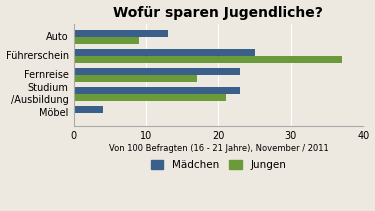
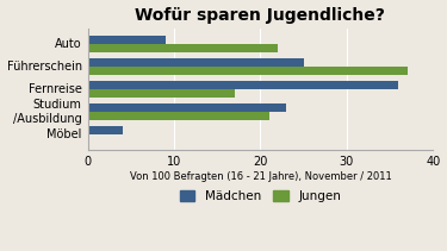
Mädchen/Auto: 13 -> 9
Jungen/Auto: 9 -> 22
Mädchen/Fernreise: 23 -> 36
